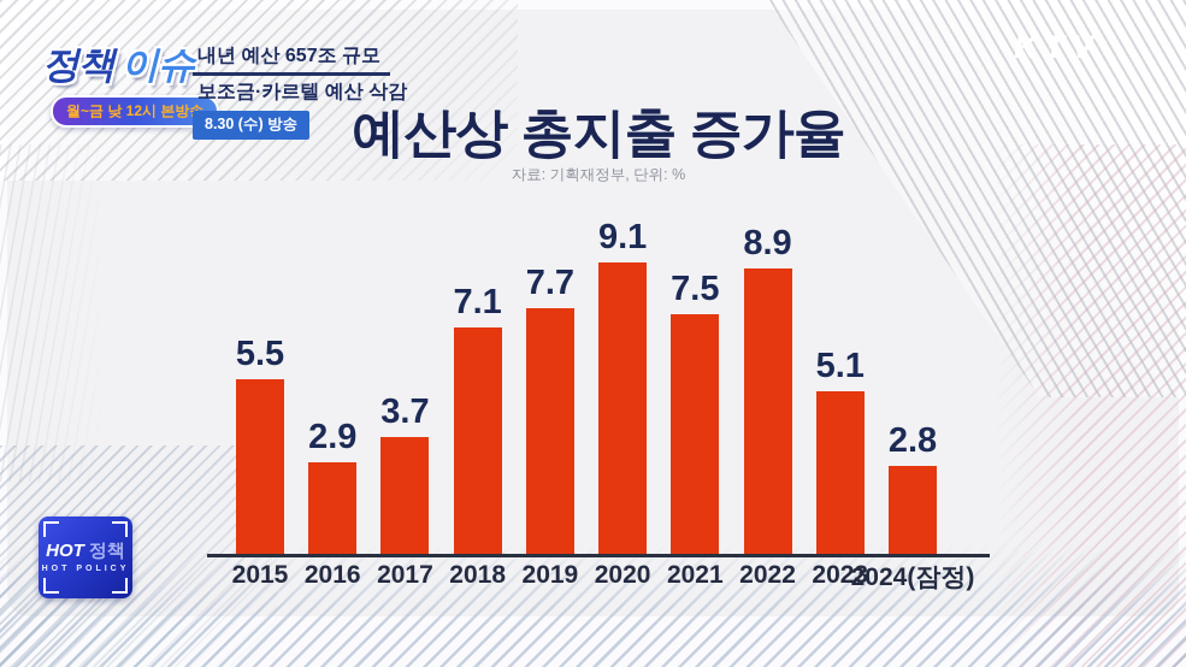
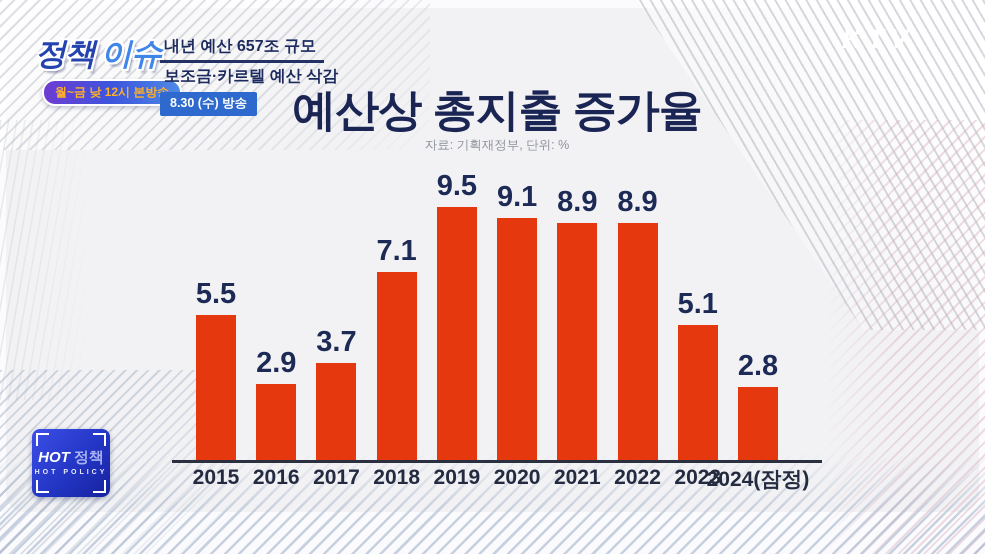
2019: 7.7 -> 9.5
2021: 7.5 -> 8.9
